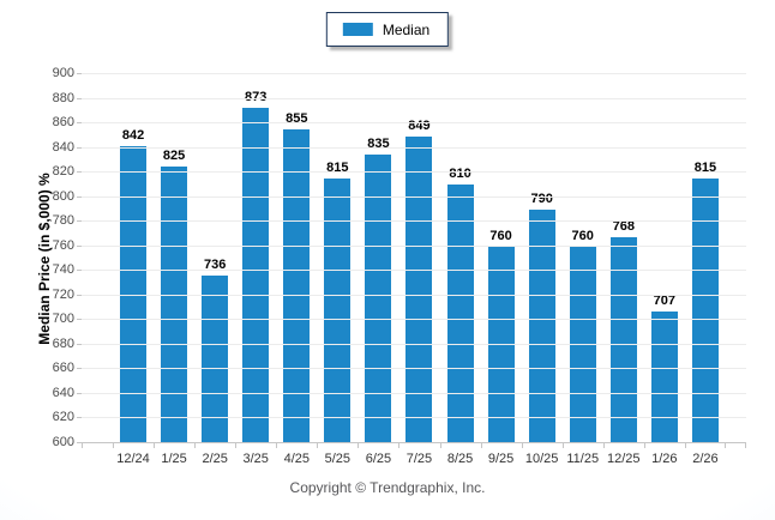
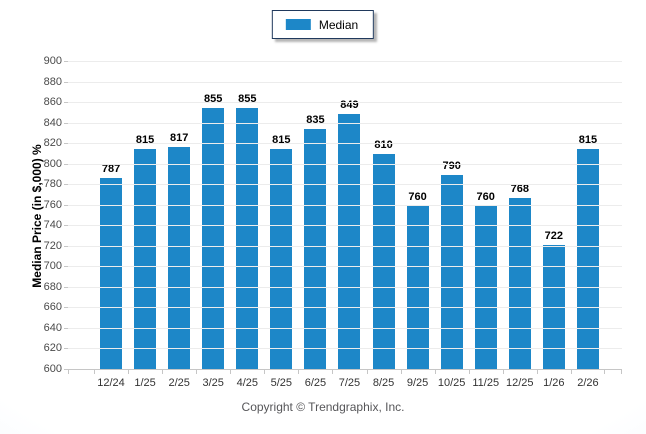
12/24: 842 -> 787
1/25: 825 -> 815
2/25: 736 -> 817
3/25: 873 -> 855
1/26: 707 -> 722
